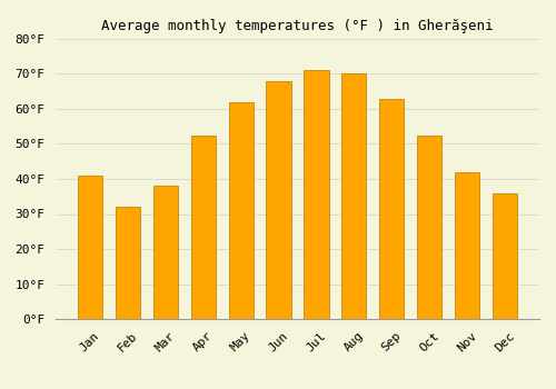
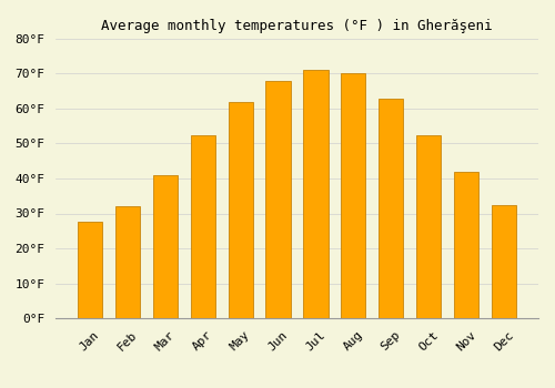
Jan: 41.0°F -> 27.5°F
Mar: 38.0°F -> 41.0°F
Dec: 36.0°F -> 32.5°F
